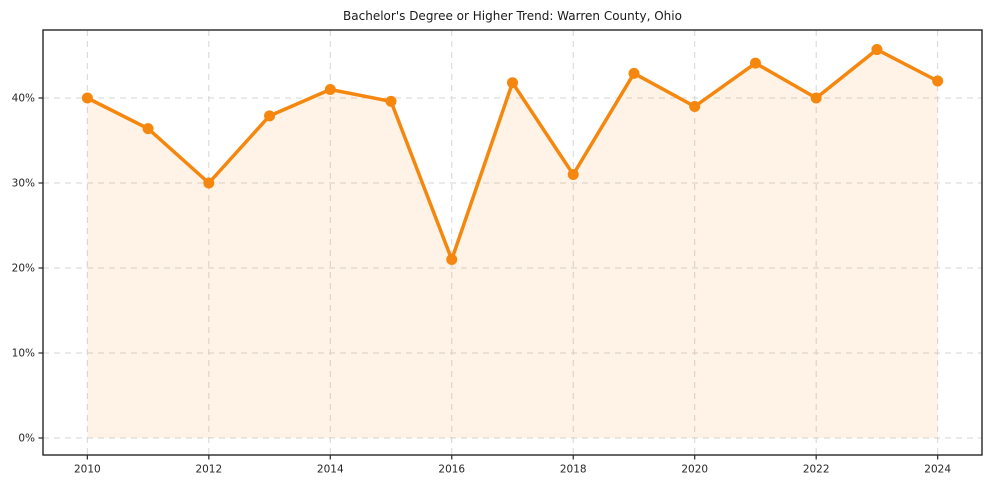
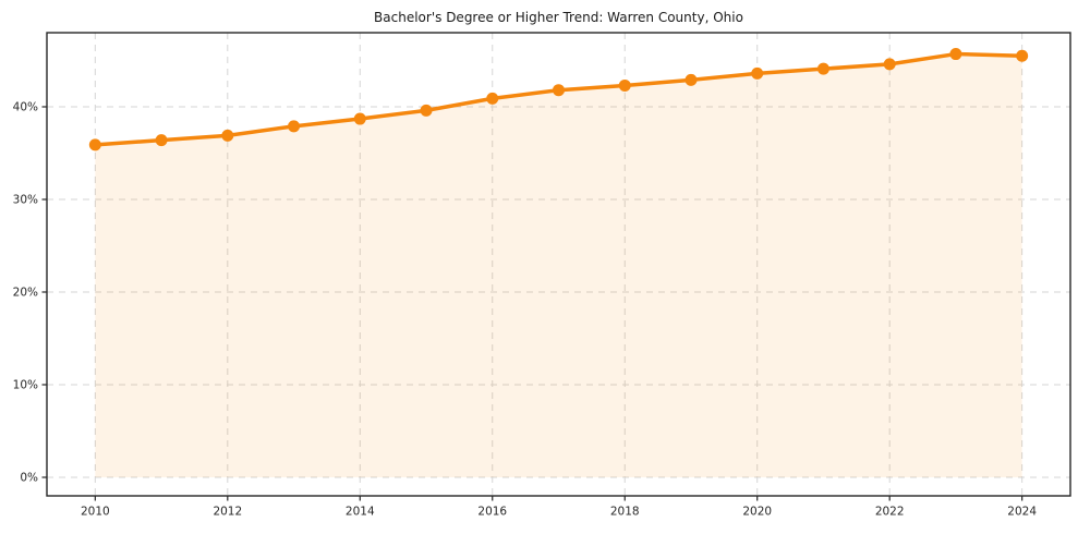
2010: 40% -> 36%
2012: 30% -> 37%
2014: 41% -> 39%
2016: 21% -> 41%
2018: 31% -> 42%
2020: 39% -> 44%
2022: 40% -> 45%
2024: 42% -> 46%
